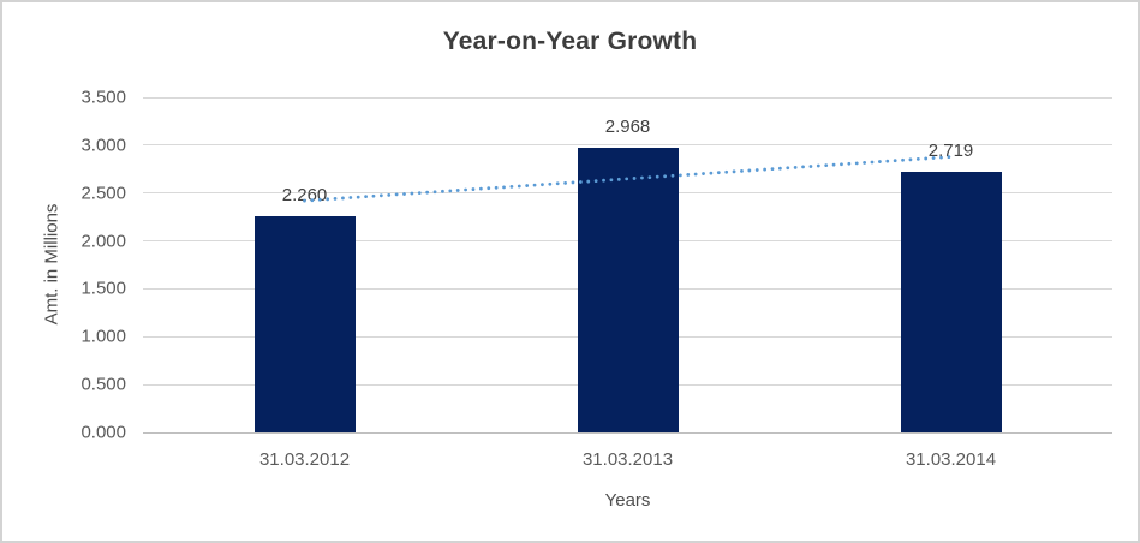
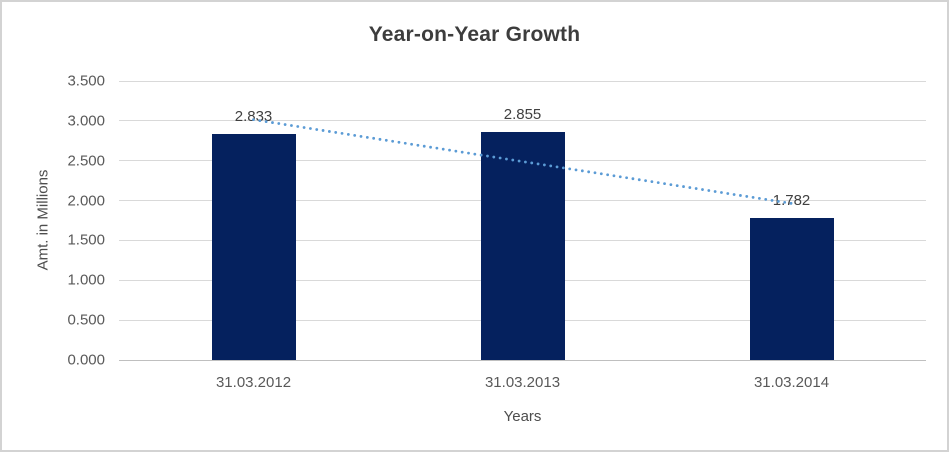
31.03.2012: 2.260 -> 2.833
31.03.2013: 2.968 -> 2.855
31.03.2014: 2.719 -> 1.782
